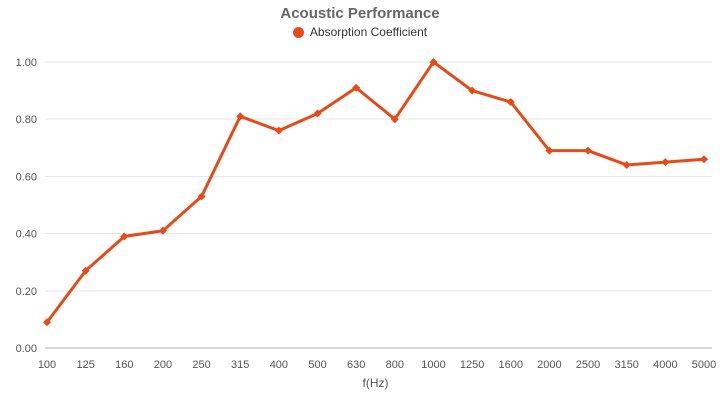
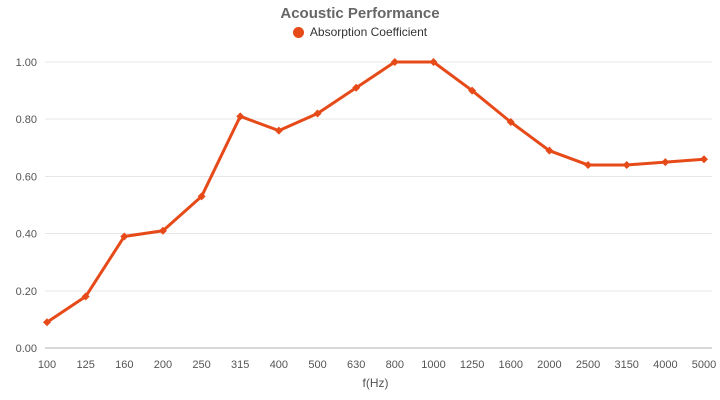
125: 0.27 -> 0.18
800: 0.80 -> 1.00
1600: 0.86 -> 0.79
2500: 0.69 -> 0.64
